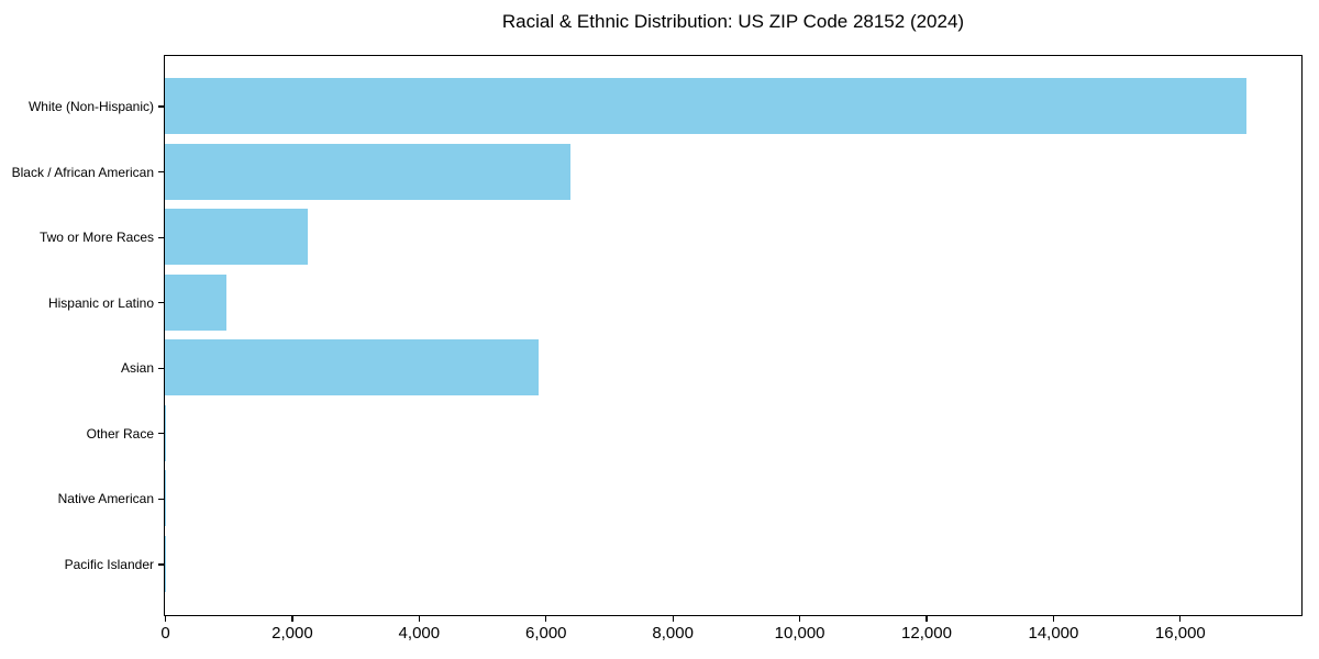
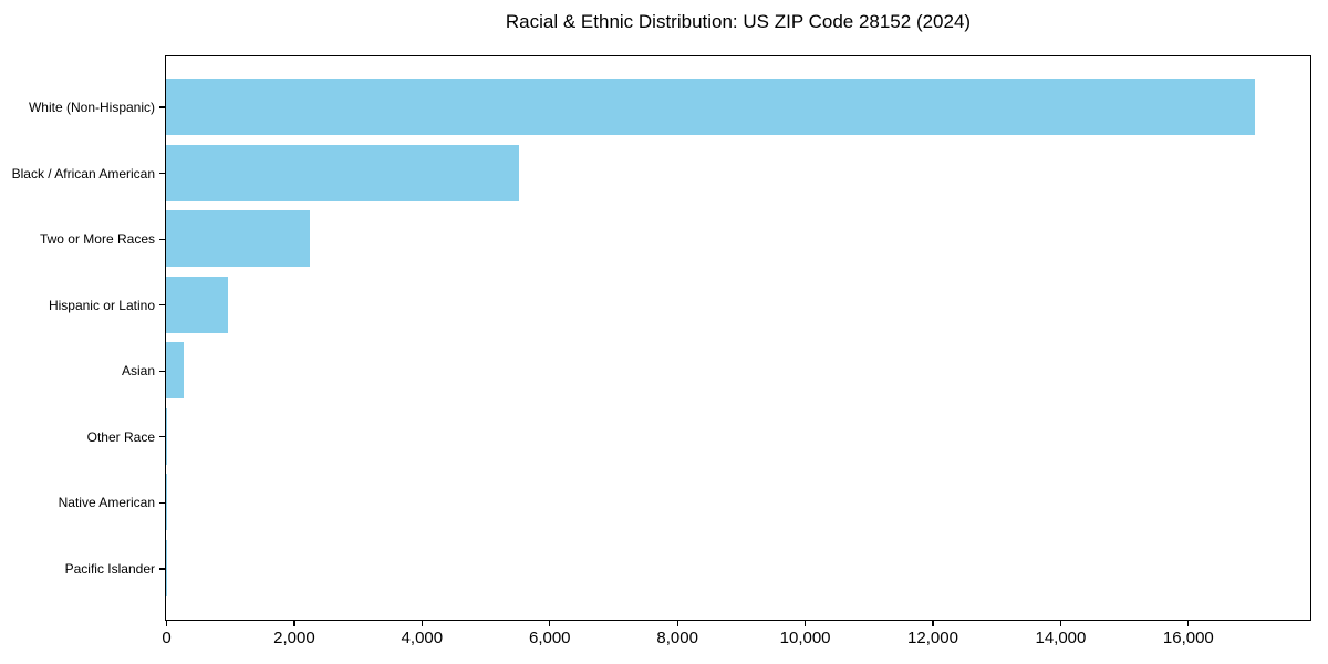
Black / African American: 6400 -> 5500
Asian: 5900 -> 300
